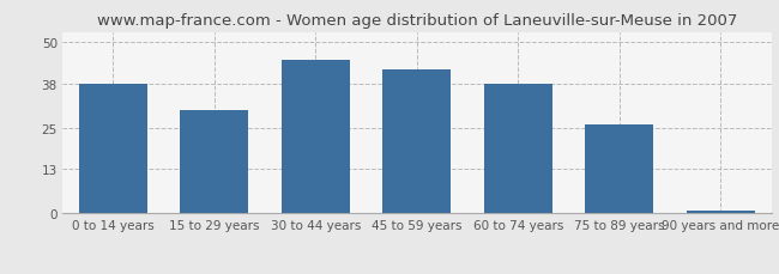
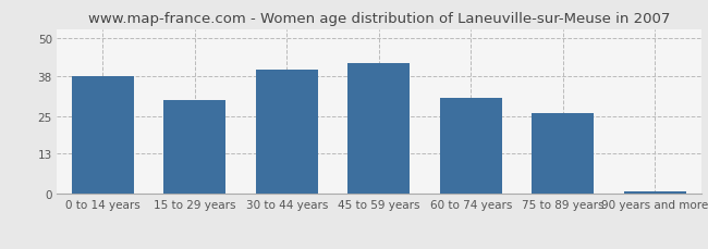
30 to 44 years: 45 -> 40
60 to 74 years: 38 -> 31
